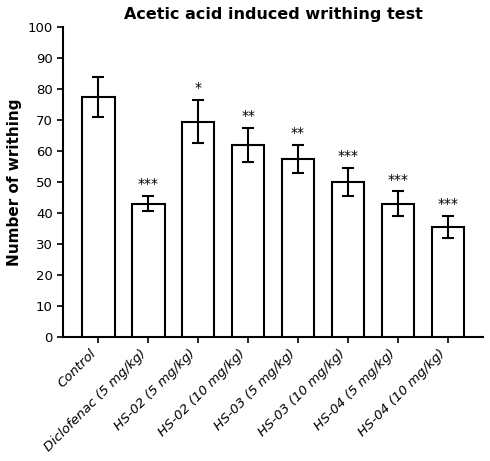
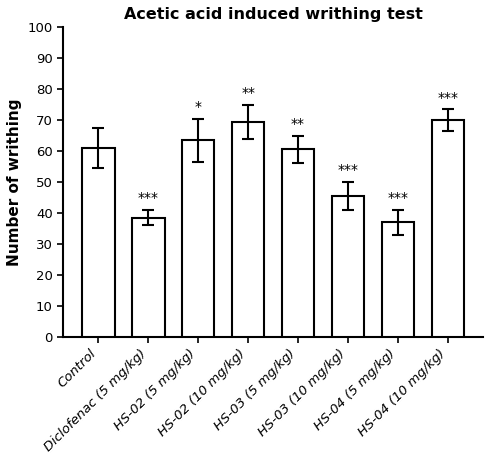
Control: 77.5 -> 61.0
Diclofenac (5 mg/kg): 43.0 -> 38.5
HS-02 (5 mg/kg): 69.5 -> 63.5
HS-02 (10 mg/kg): 62.0 -> 69.5
HS-03 (5 mg/kg): 57.5 -> 60.5
HS-03 (10 mg/kg): 50.0 -> 45.5
HS-04 (5 mg/kg): 43.0 -> 37.0
HS-04 (10 mg/kg): 35.5 -> 70.0
